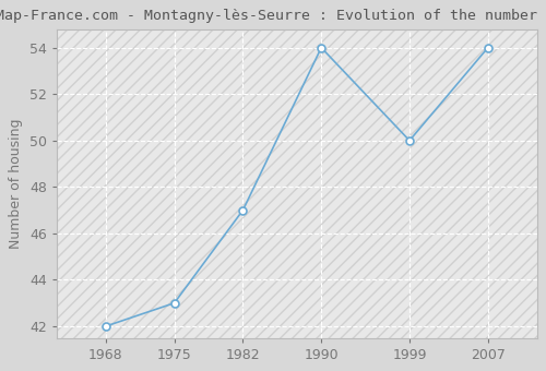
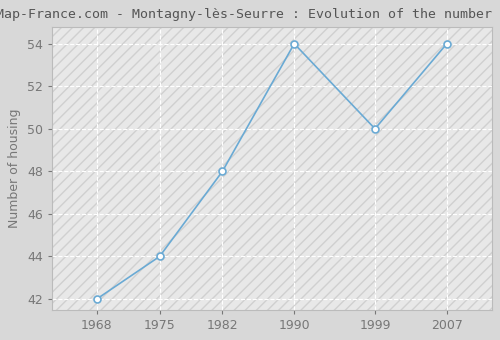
1975: 43 -> 44
1982: 47 -> 48
